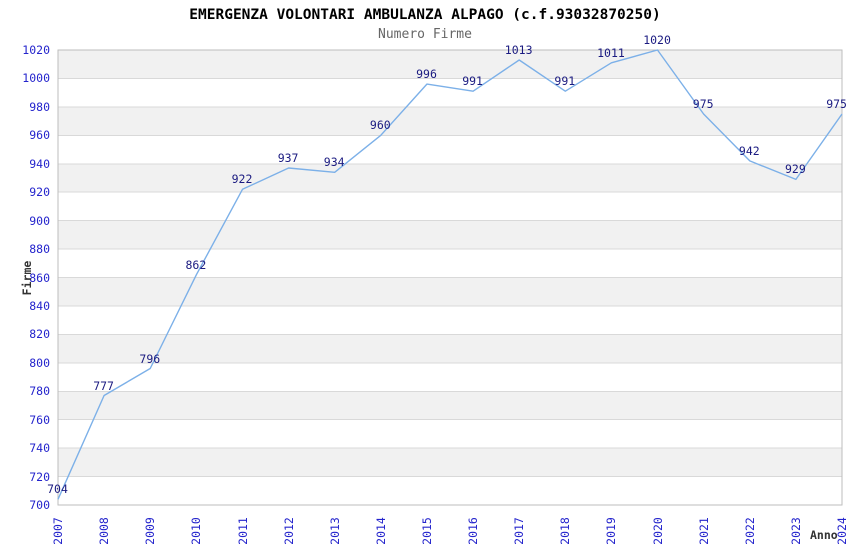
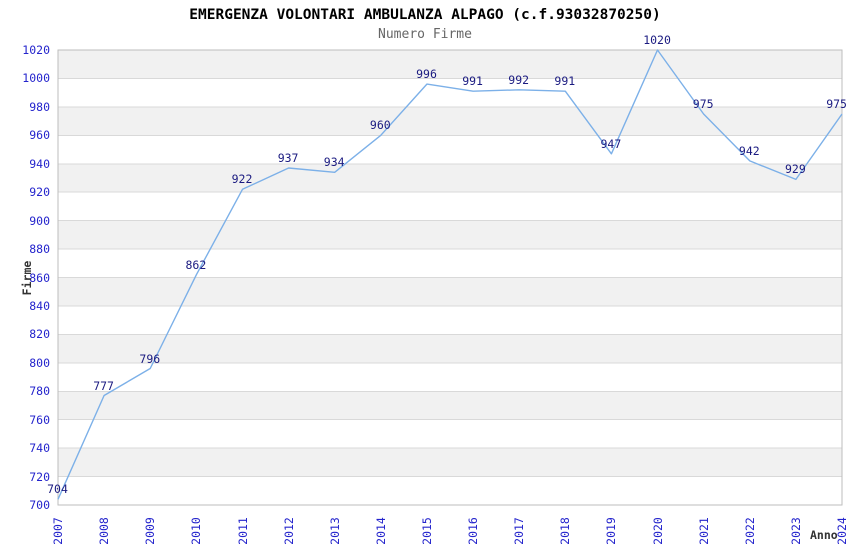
2017: 1013 -> 992
2019: 1011 -> 947
